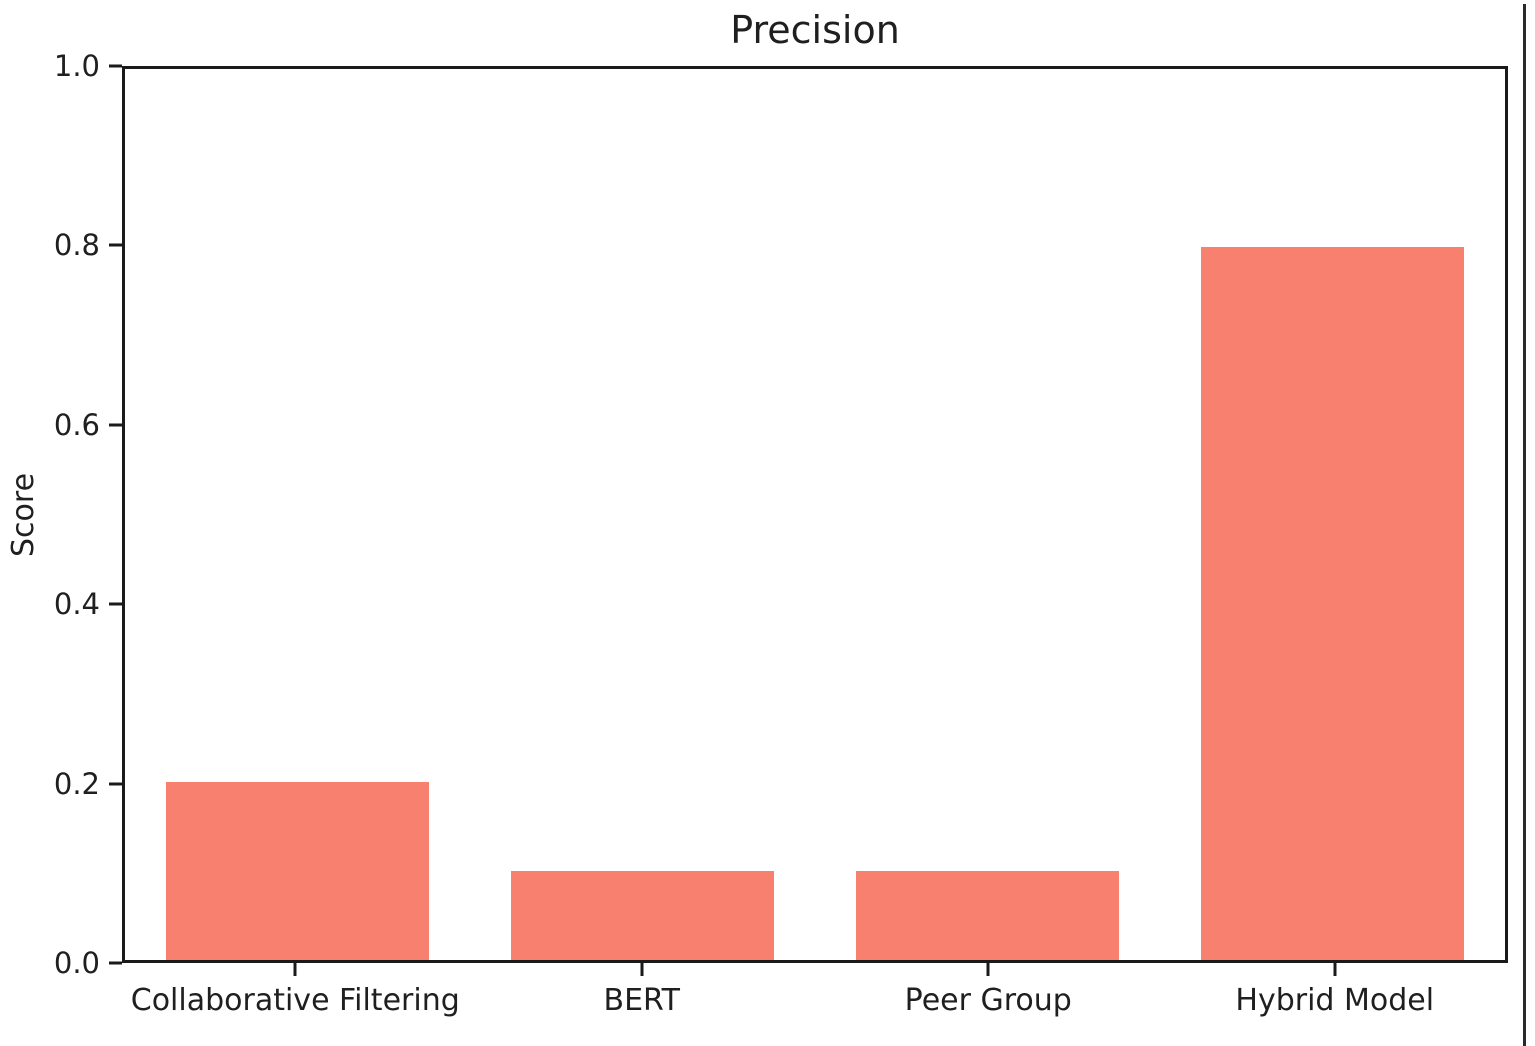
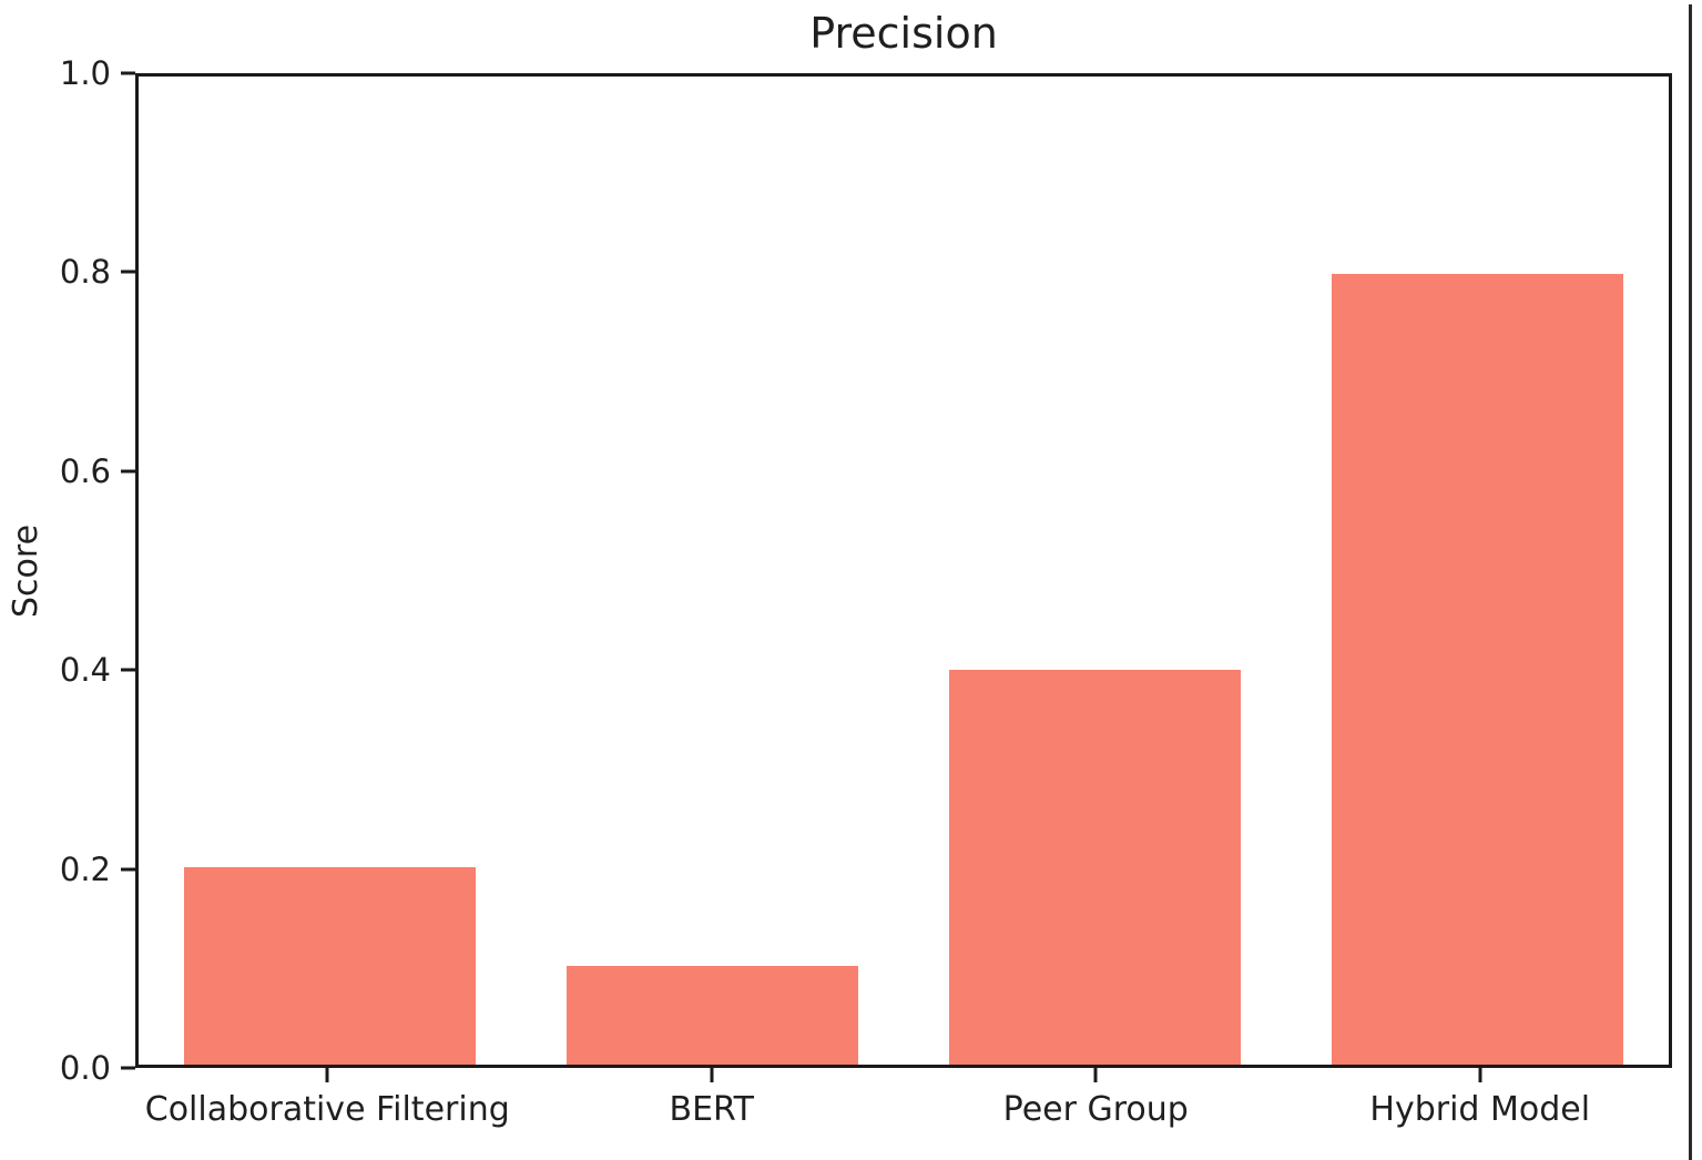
Peer Group: 0.1 -> 0.4
